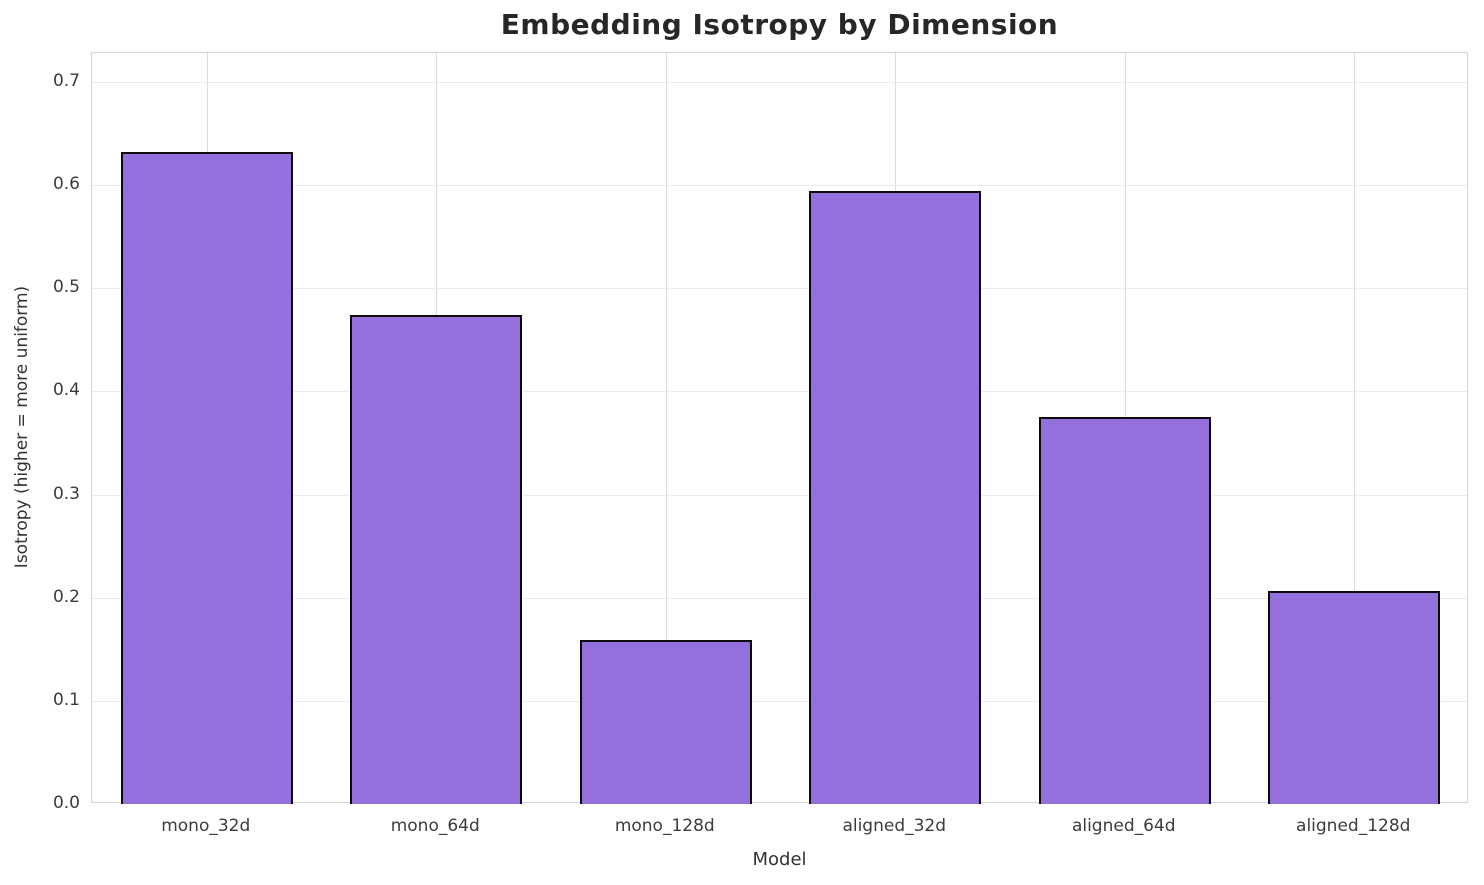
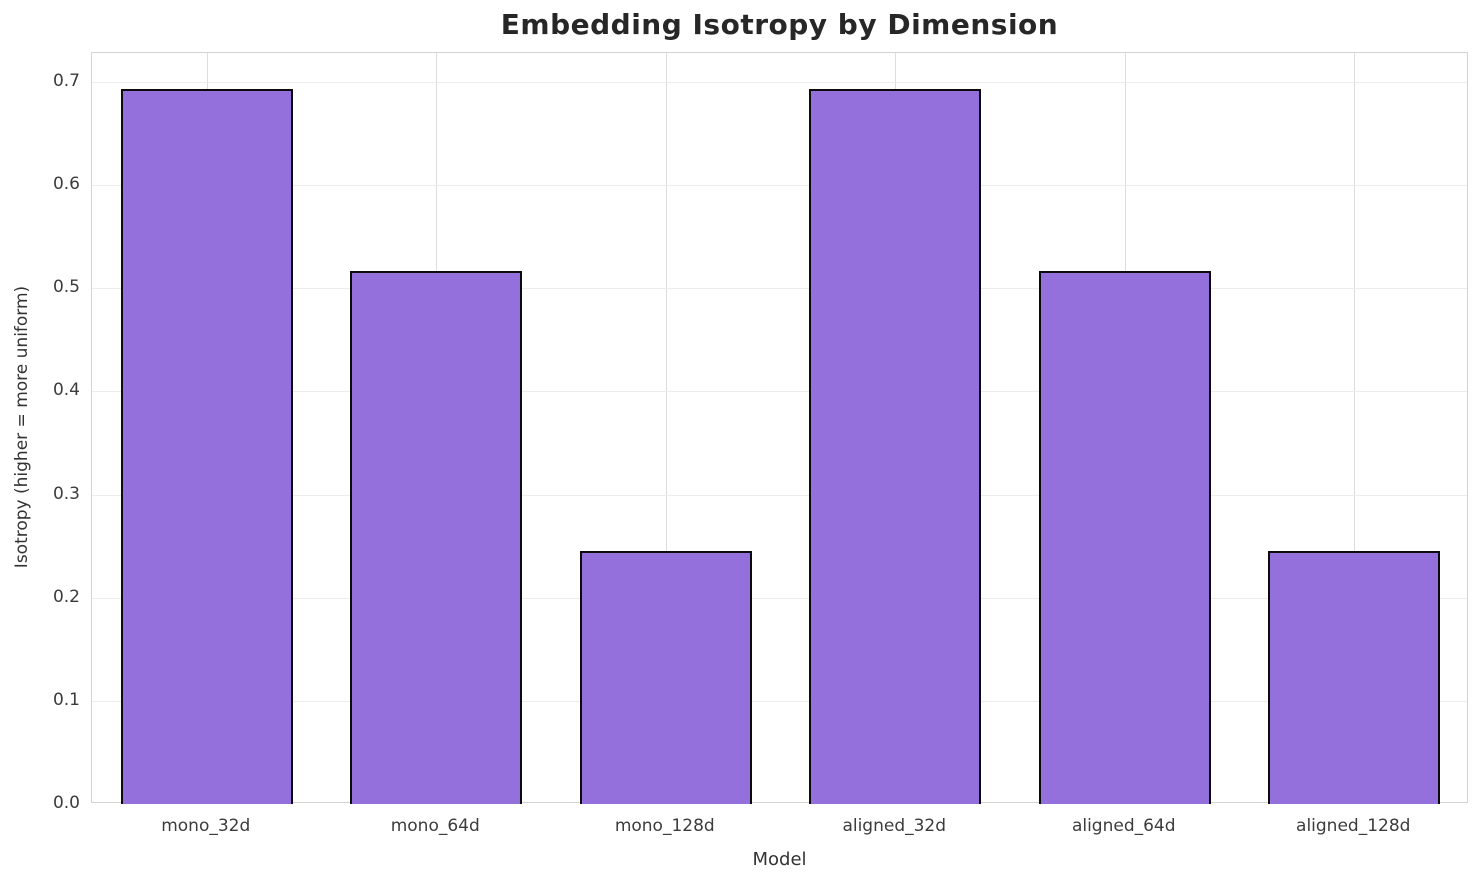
mono_32d: 0.632 -> 0.693
mono_64d: 0.474 -> 0.517
mono_128d: 0.159 -> 0.245
aligned_32d: 0.594 -> 0.693
aligned_64d: 0.375 -> 0.517
aligned_128d: 0.206 -> 0.245
